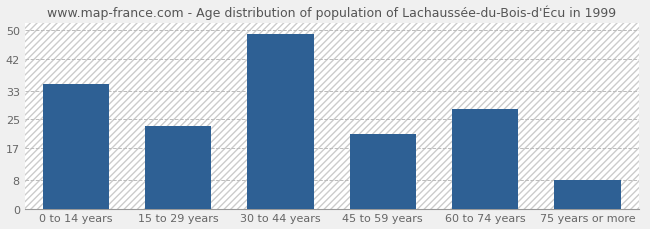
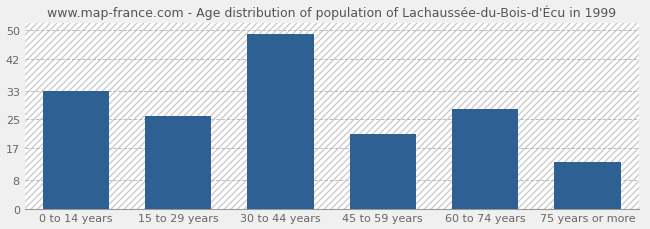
0 to 14 years: 35 -> 33
15 to 29 years: 23 -> 26
75 years or more: 8 -> 13
